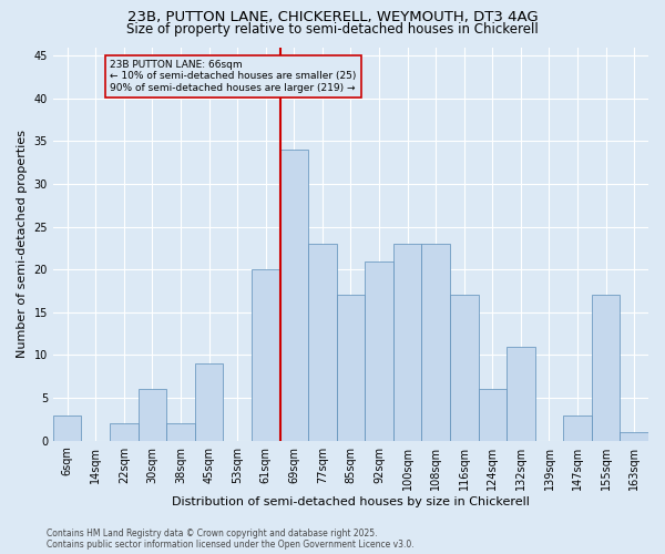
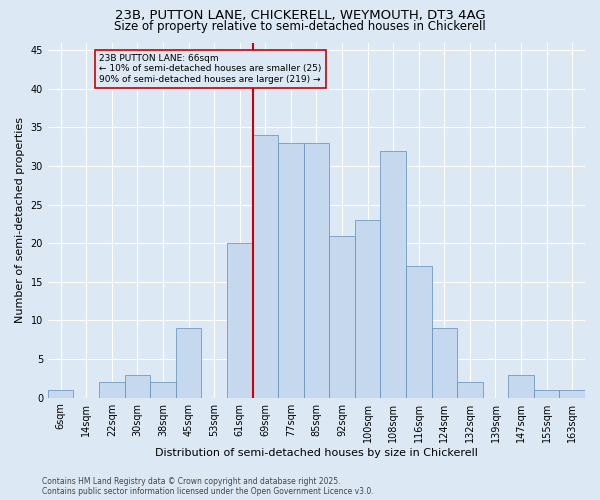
6sqm: 3 -> 1
30sqm: 6 -> 3
77sqm: 23 -> 33
85sqm: 17 -> 33
108sqm: 23 -> 32
124sqm: 6 -> 9
132sqm: 11 -> 2
155sqm: 17 -> 1
